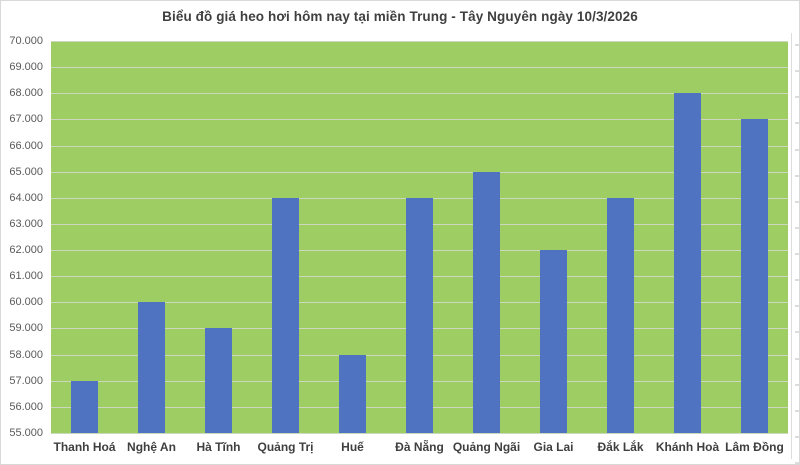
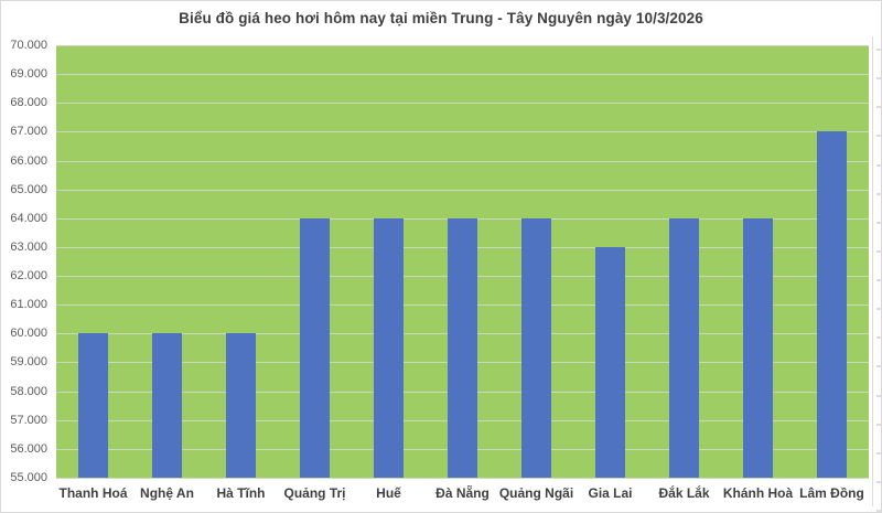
Thanh Hoá: 57000 -> 60000
Hà Tĩnh: 59000 -> 60000
Huế: 58000 -> 64000
Quảng Ngãi: 65000 -> 64000
Gia Lai: 62000 -> 63000
Khánh Hoà: 68000 -> 64000
